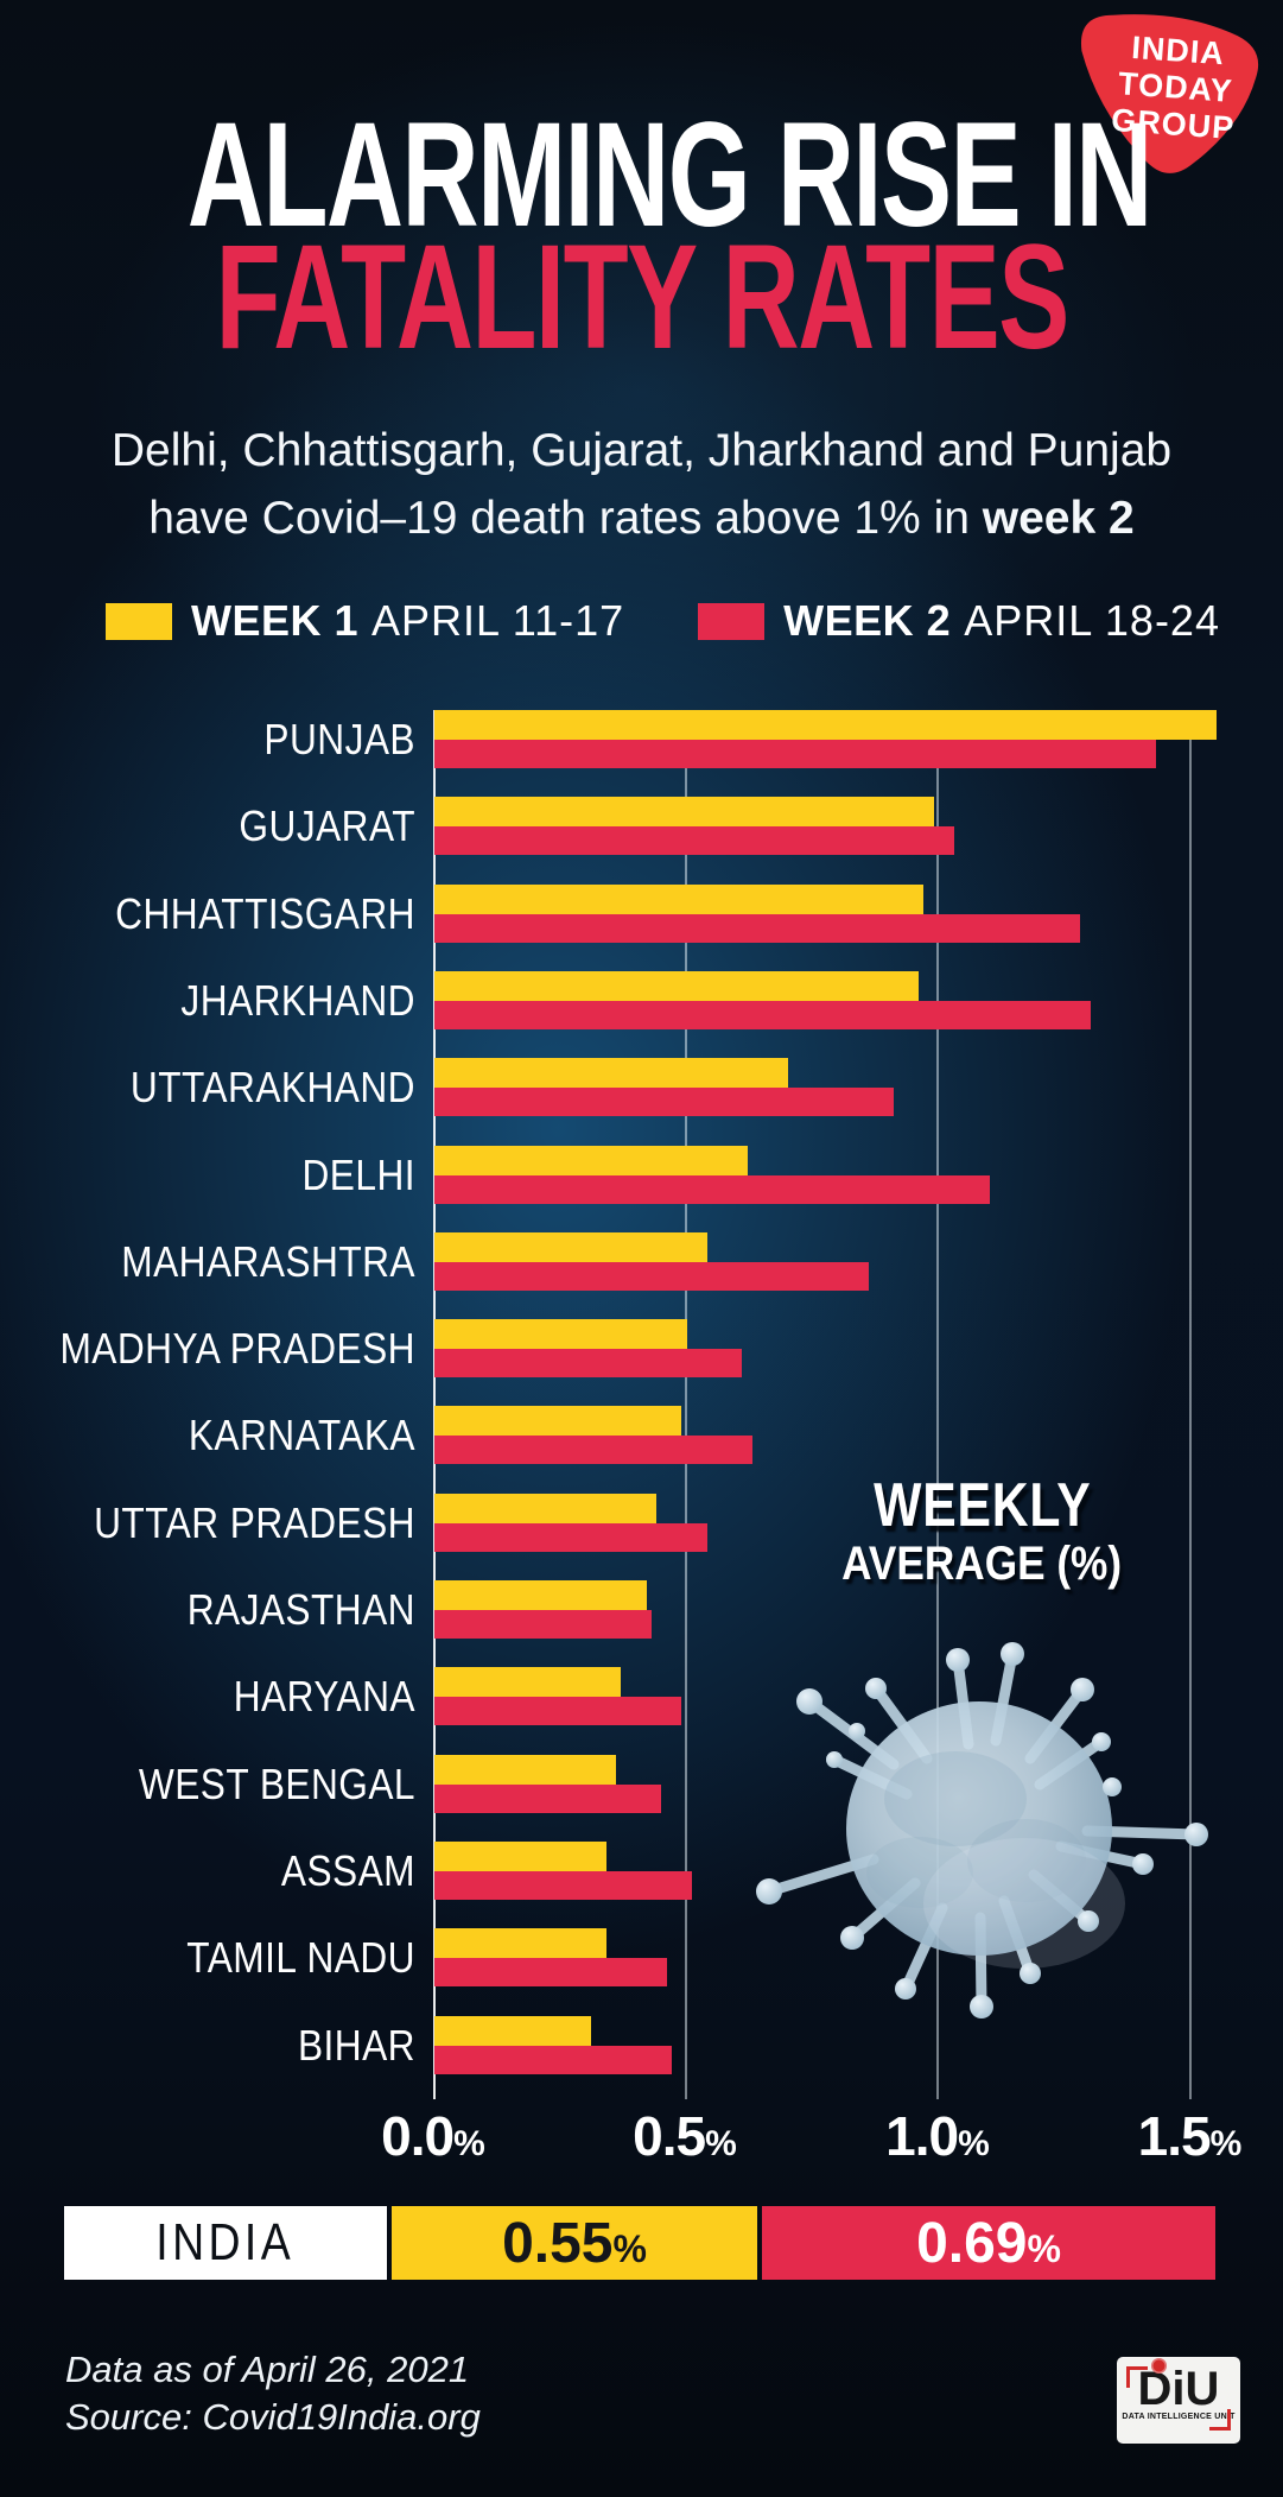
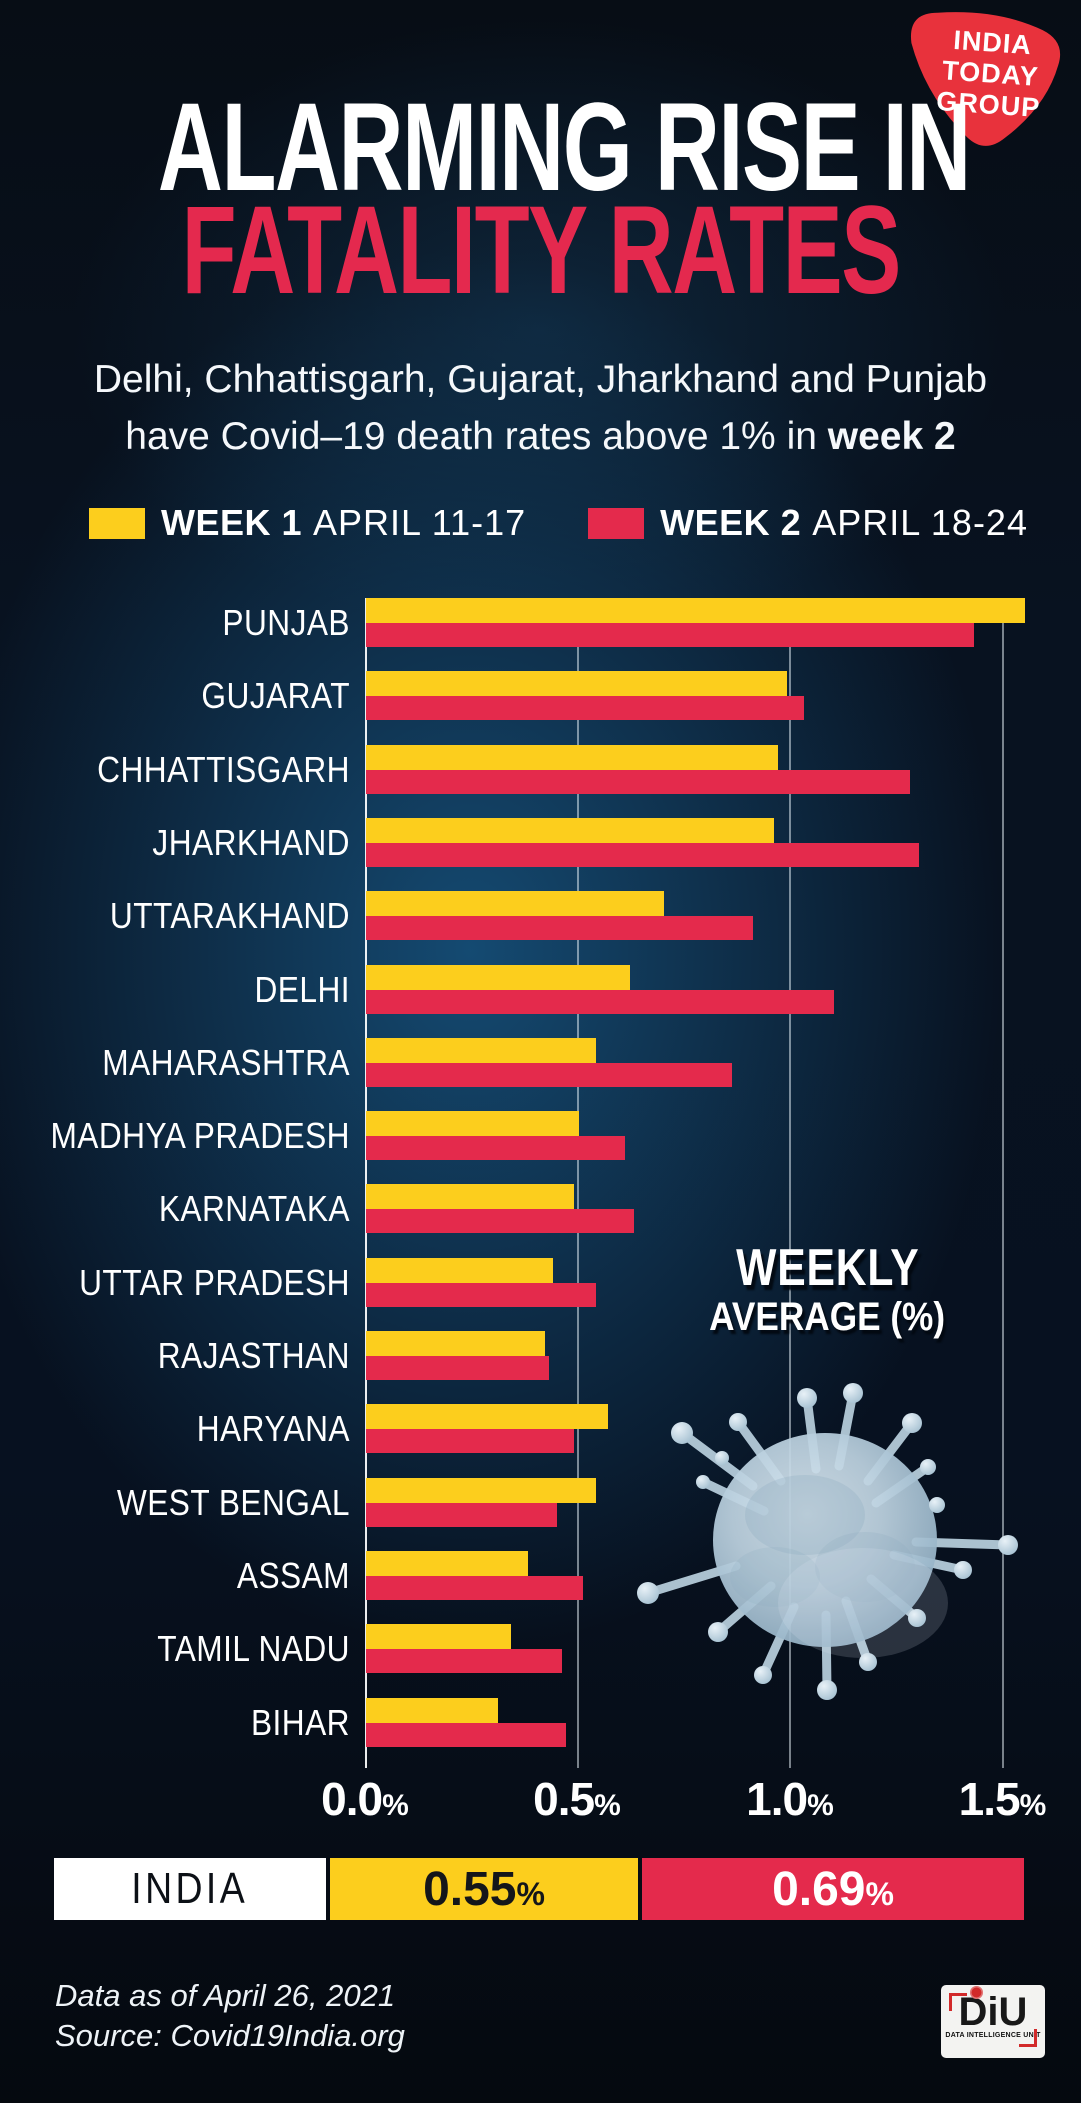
WEEK 1 APRIL 11-17/HARYANA: 0.37 -> 0.57
WEEK 1 APRIL 11-17/WEST BENGAL: 0.36 -> 0.54
WEEK 1 APRIL 11-17/ASSAM: 0.34 -> 0.38
